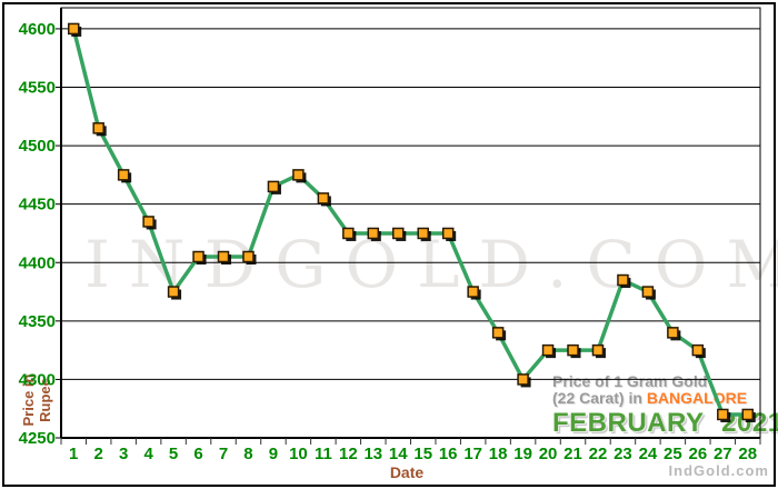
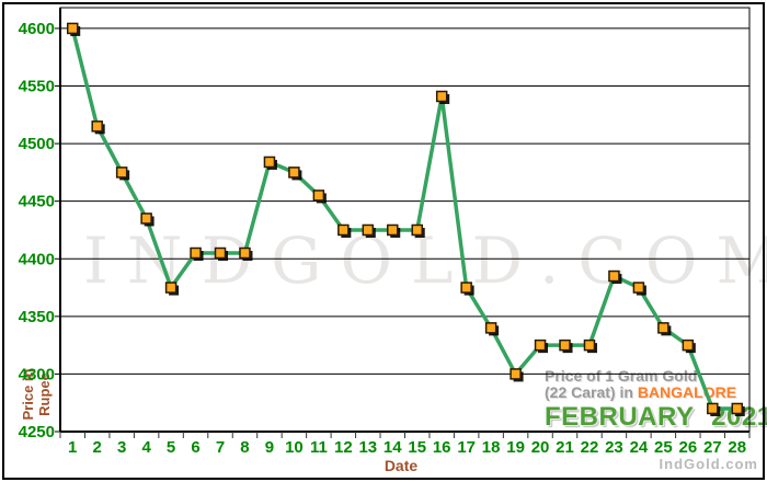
9: 4465 -> 4484
16: 4425 -> 4541
